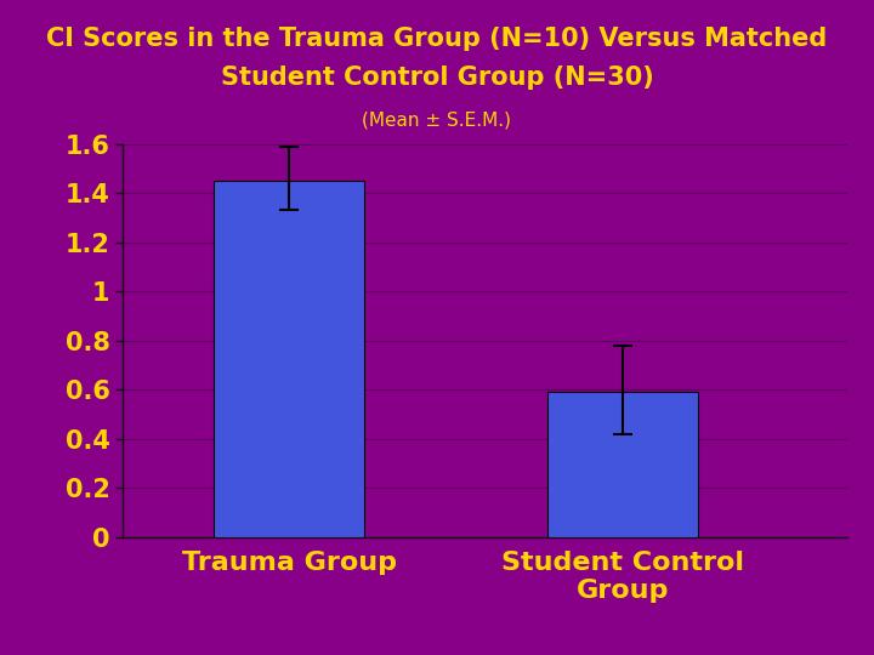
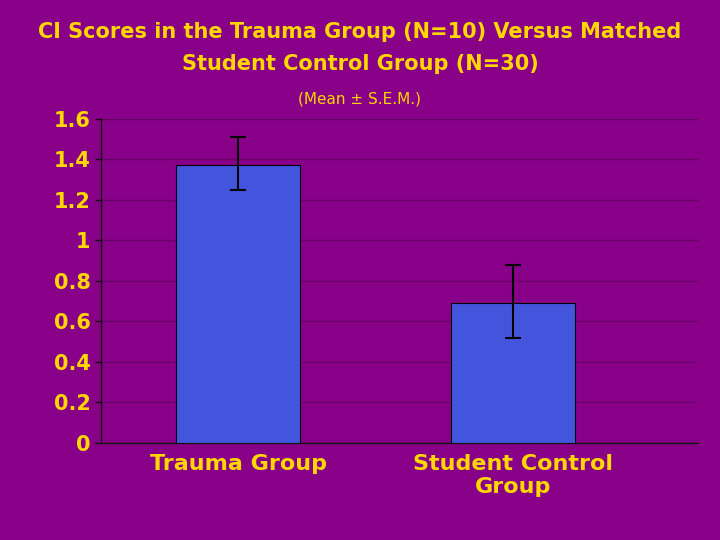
Trauma Group: 1.45 -> 1.37
Student Control Group: 0.59 -> 0.69
